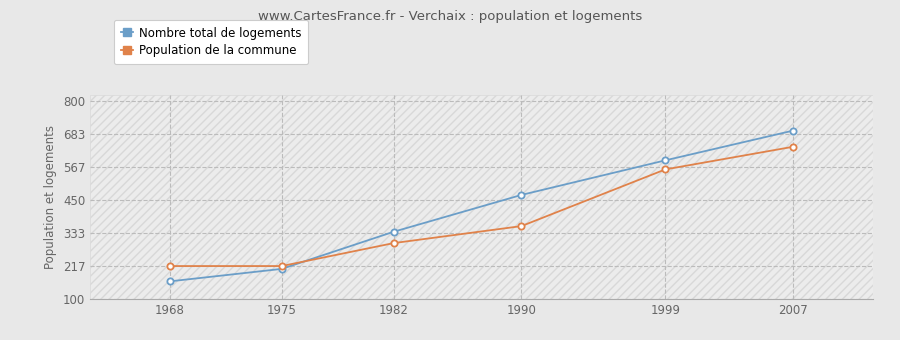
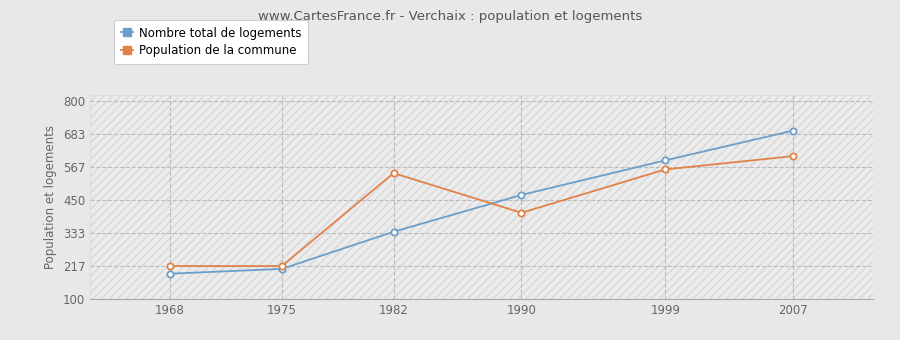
Nombre total de logements/1968: 163 -> 190
Population de la commune/1982: 298 -> 545
Population de la commune/1990: 358 -> 405
Population de la commune/2007: 638 -> 605
